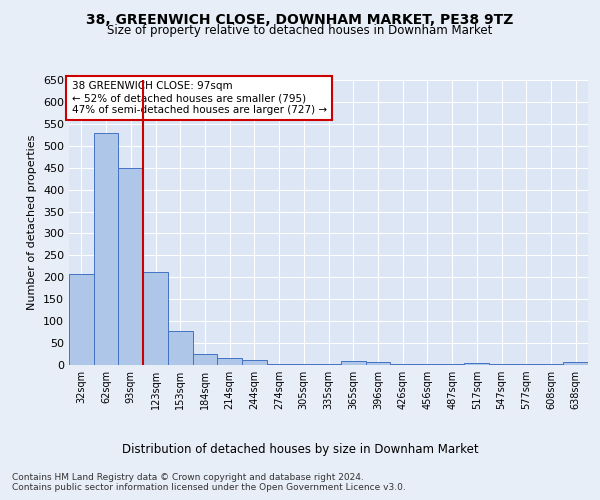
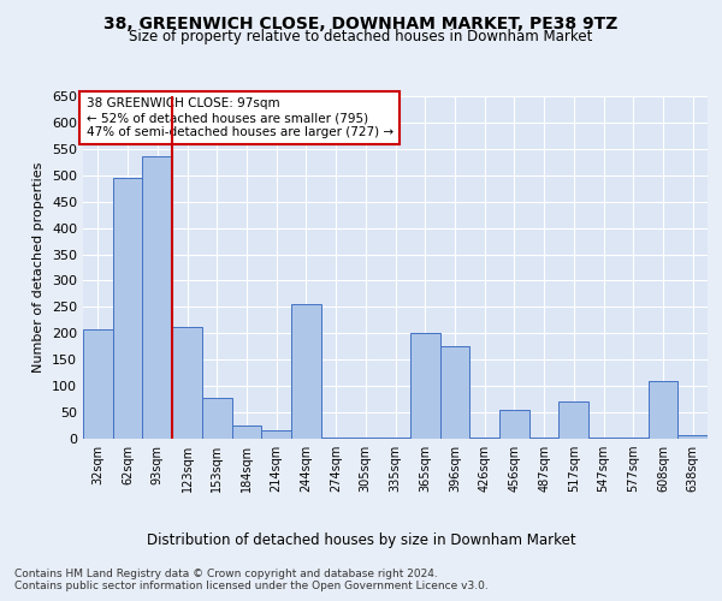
62sqm: 530 -> 495
93sqm: 450 -> 535
244sqm: 12 -> 255
365sqm: 8 -> 200
396sqm: 7 -> 175
456sqm: 2 -> 55
517sqm: 4 -> 70
608sqm: 2 -> 110
